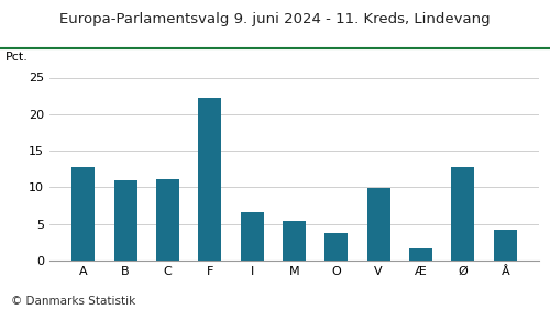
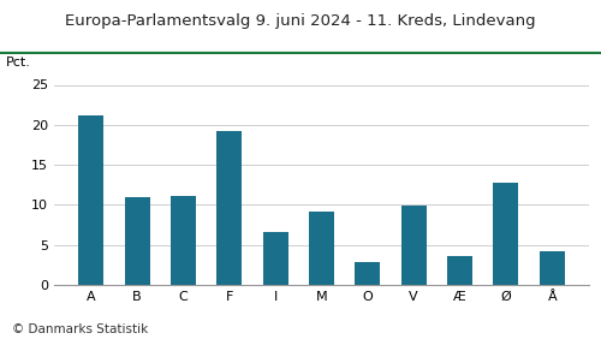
A: 12.7 -> 21.2
F: 22.2 -> 19.2
M: 5.4 -> 9.2
O: 3.7 -> 2.8
Æ: 1.6 -> 3.6
